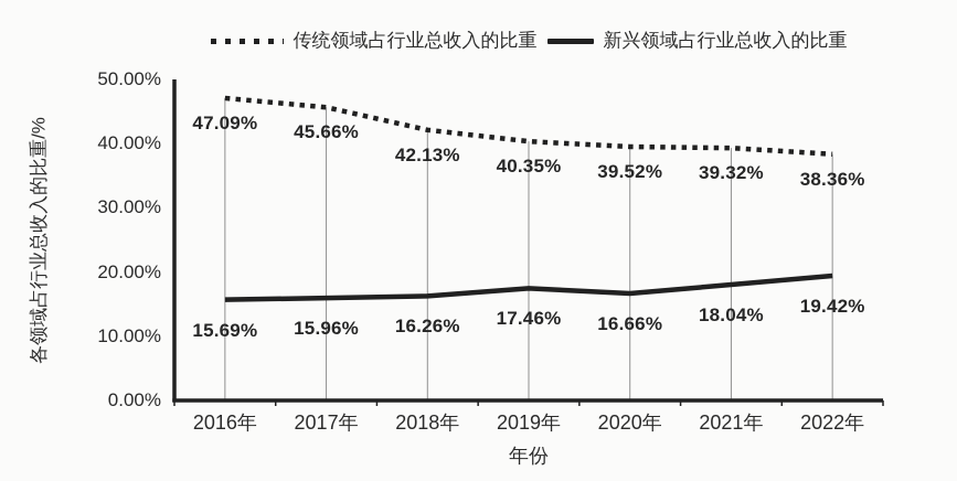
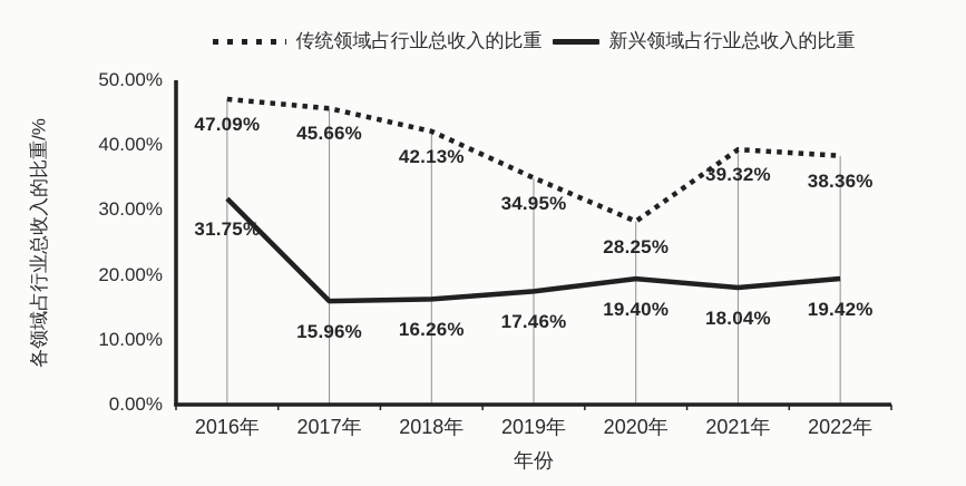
新兴领域占行业总收入的比重/2016年: 15.69% -> 31.75%
传统领域占行业总收入的比重/2019年: 40.35% -> 34.95%
传统领域占行业总收入的比重/2020年: 39.52% -> 28.25%
新兴领域占行业总收入的比重/2020年: 16.66% -> 19.40%
